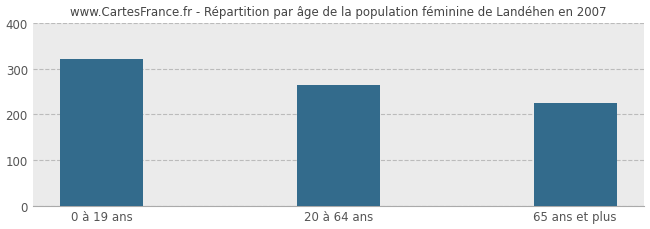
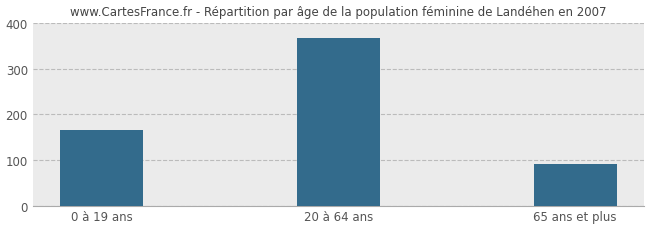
0 à 19 ans: 320 -> 165
20 à 64 ans: 265 -> 368
65 ans et plus: 225 -> 90
